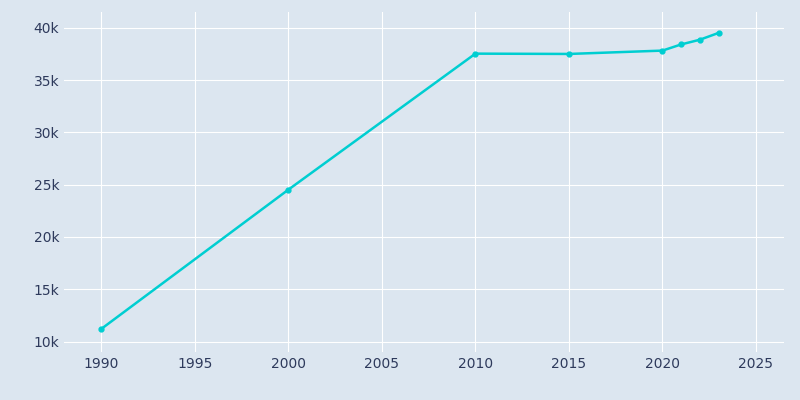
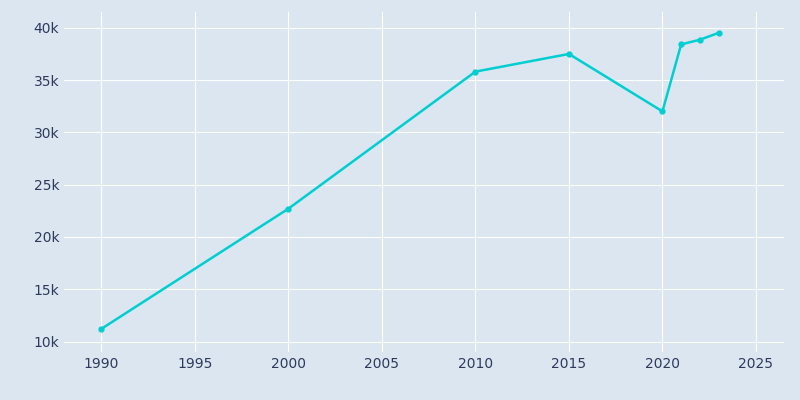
2000: 24.5k -> 22.7k
2010: 37.5k -> 35.8k
2020: 37.8k -> 32.0k
